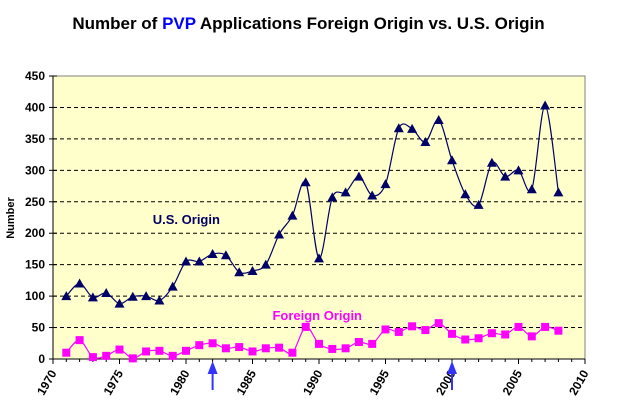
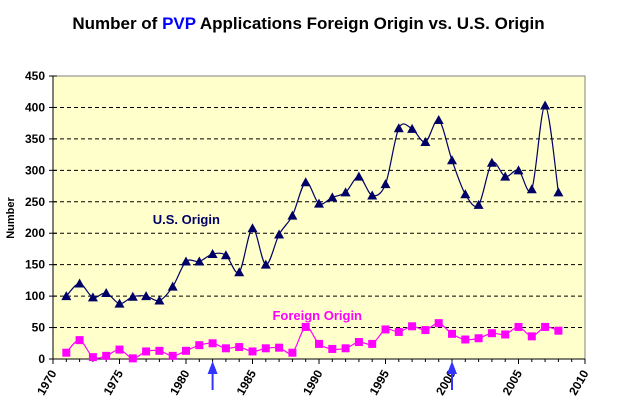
U.S. Origin/1985: 140 -> 210
U.S. Origin/1990: 160 -> 250
